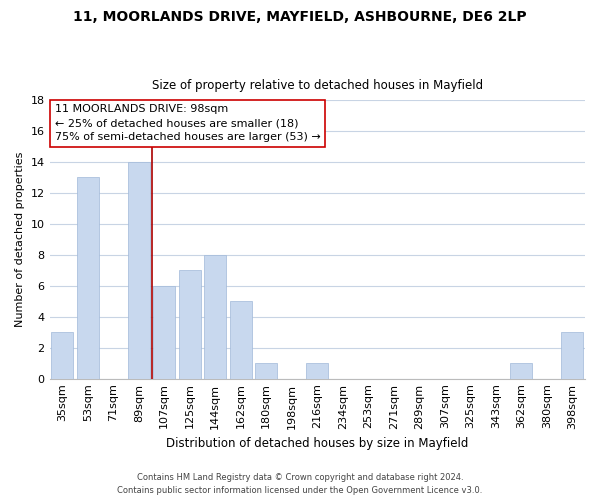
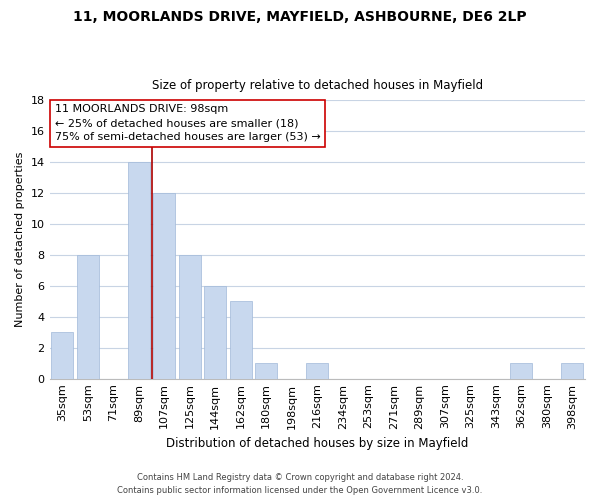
53sqm: 13 -> 8
107sqm: 6 -> 12
125sqm: 7 -> 8
144sqm: 8 -> 6
398sqm: 3 -> 1
